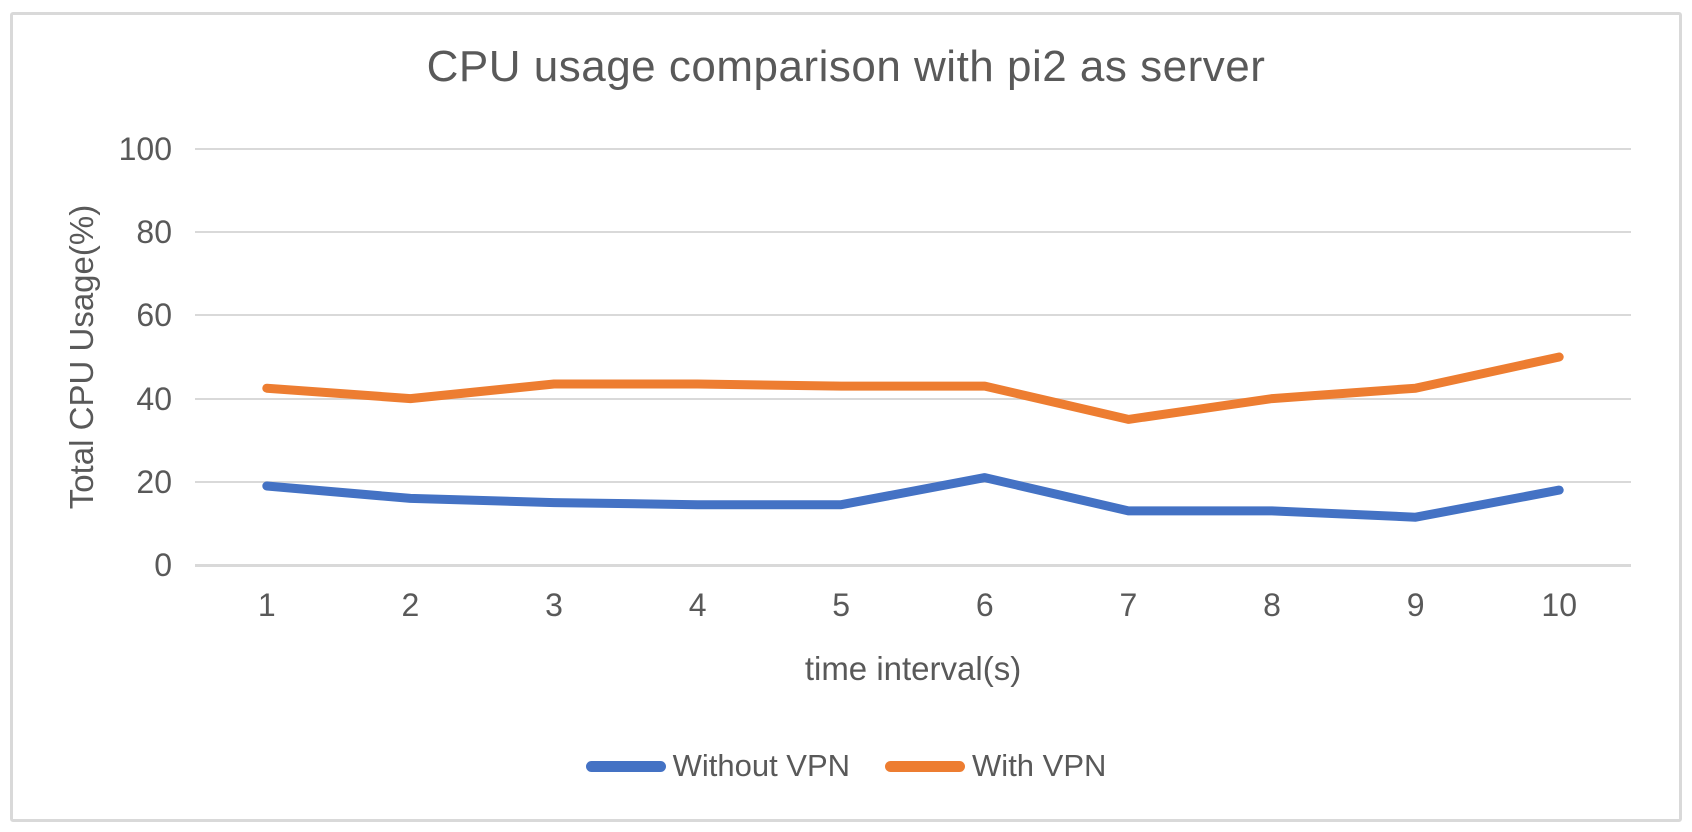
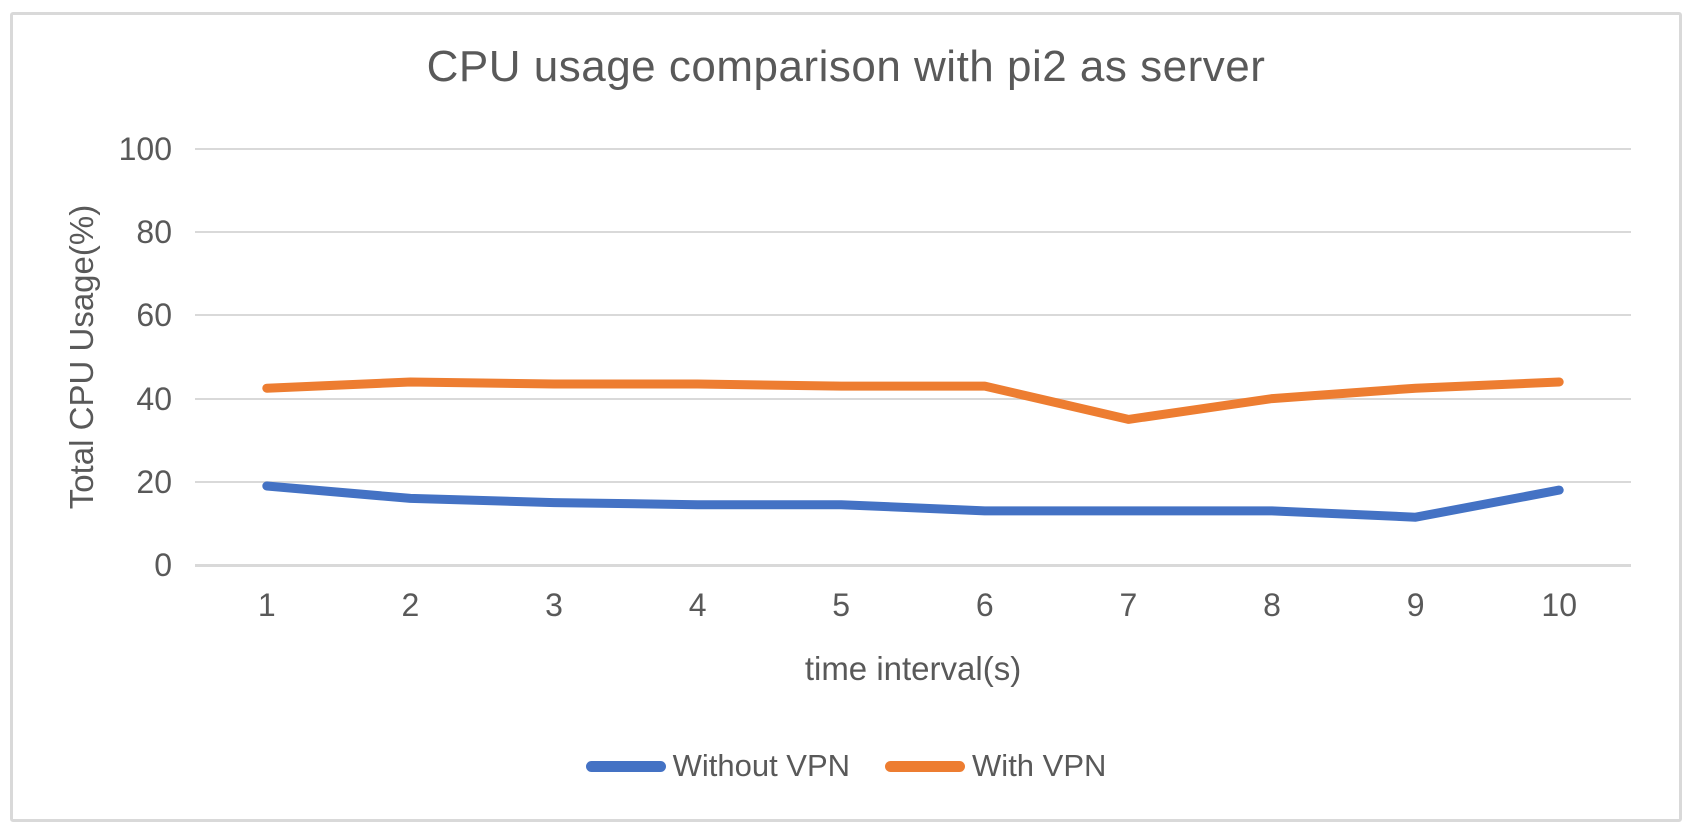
With VPN/2: 40 -> 44
Without VPN/6: 21 -> 13
With VPN/10: 50 -> 44
